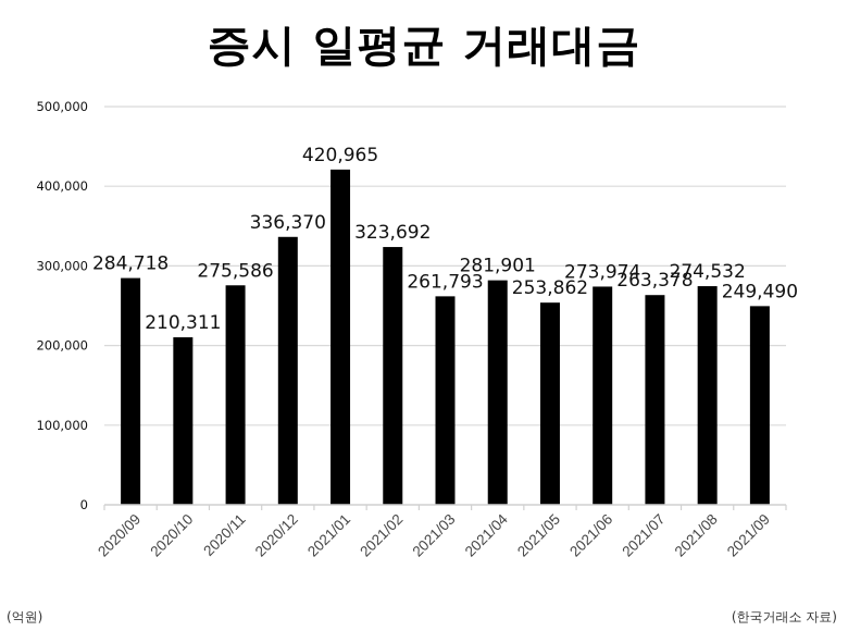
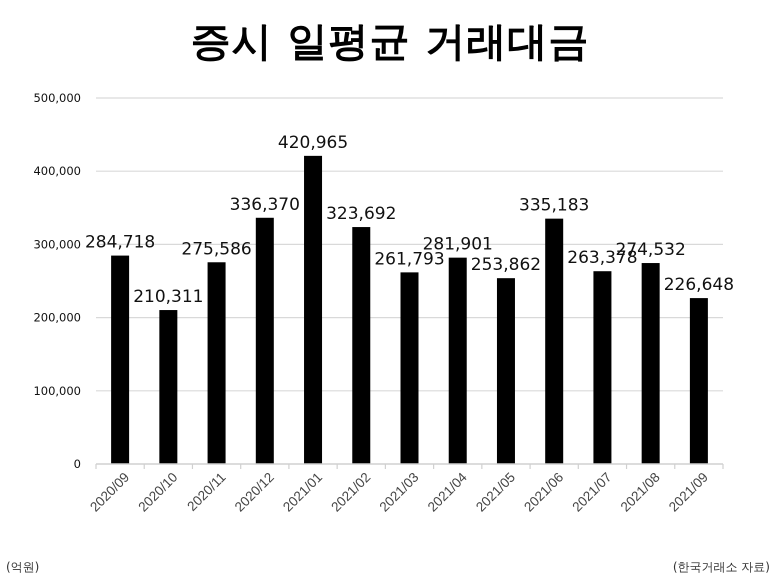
2021/06: 273,974 -> 335,183
2021/09: 249,490 -> 226,648
